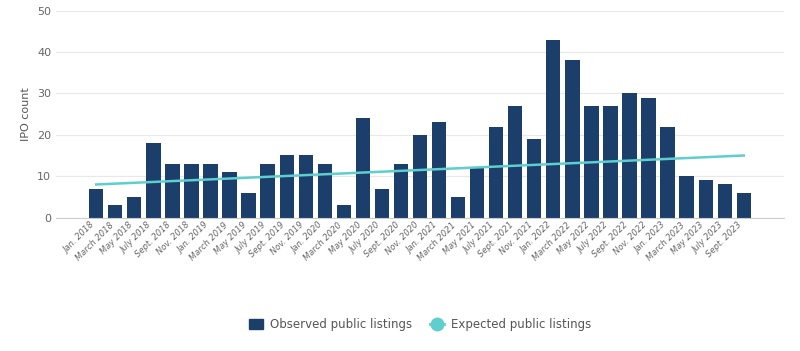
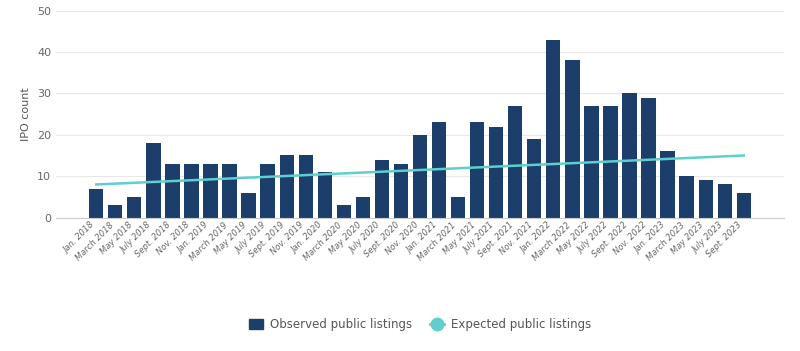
Observed public listings/March 2019: 11 -> 13
Observed public listings/Jan. 2020: 13 -> 11
Observed public listings/May 2020: 24 -> 5
Observed public listings/July 2020: 7 -> 14
Observed public listings/May 2021: 12 -> 23
Observed public listings/Jan. 2023: 22 -> 16
